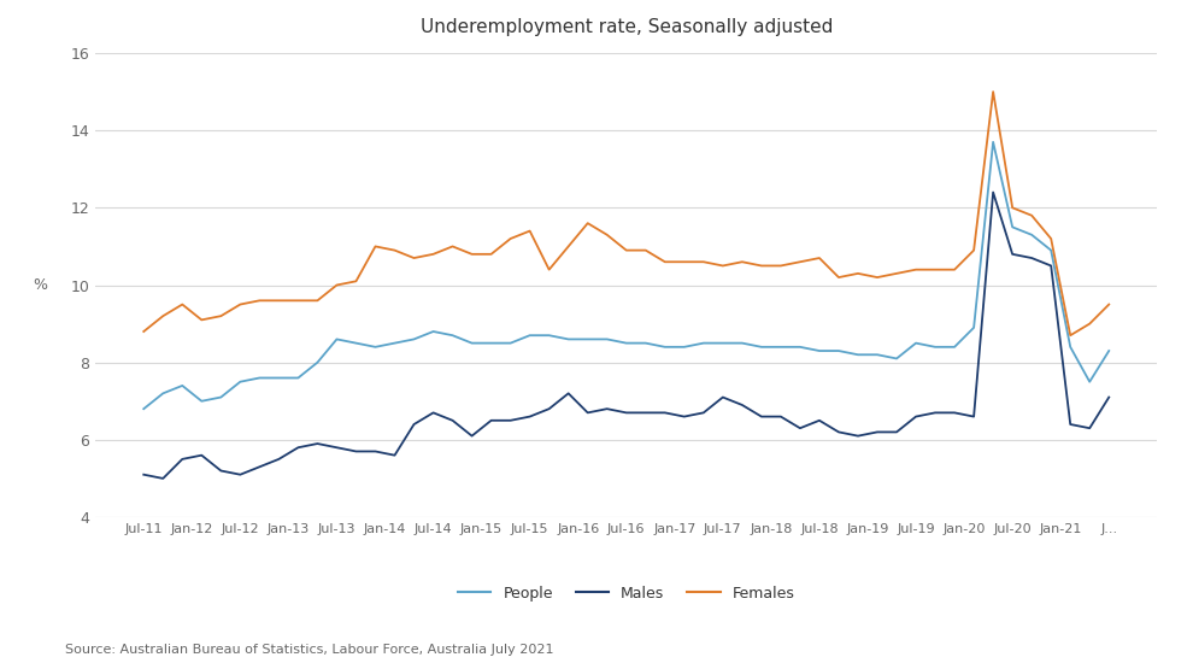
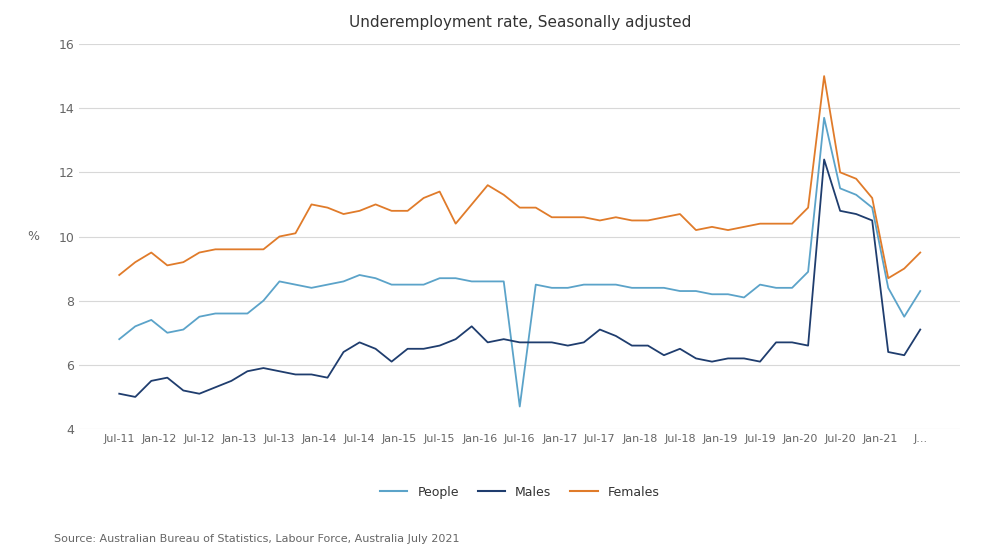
People/Jul-16: 8.5 -> 4.7
Males/Jul-19: 6.6 -> 6.1
